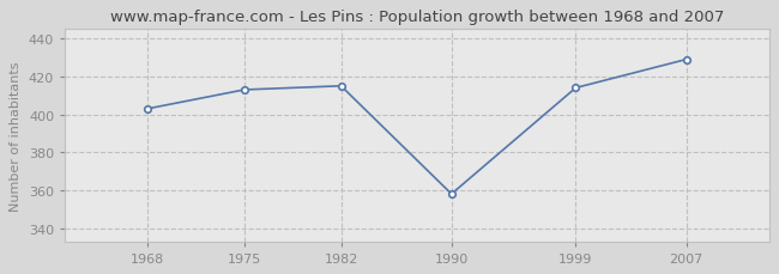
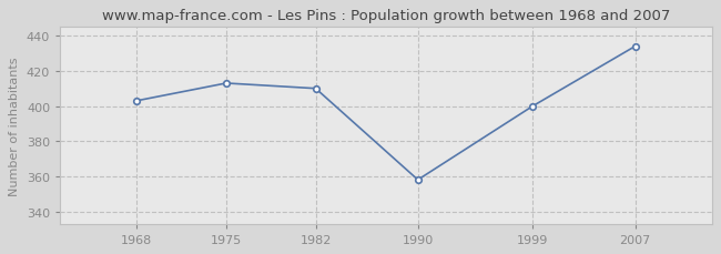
1982: 415 -> 410
1999: 414 -> 400
2007: 429 -> 434
